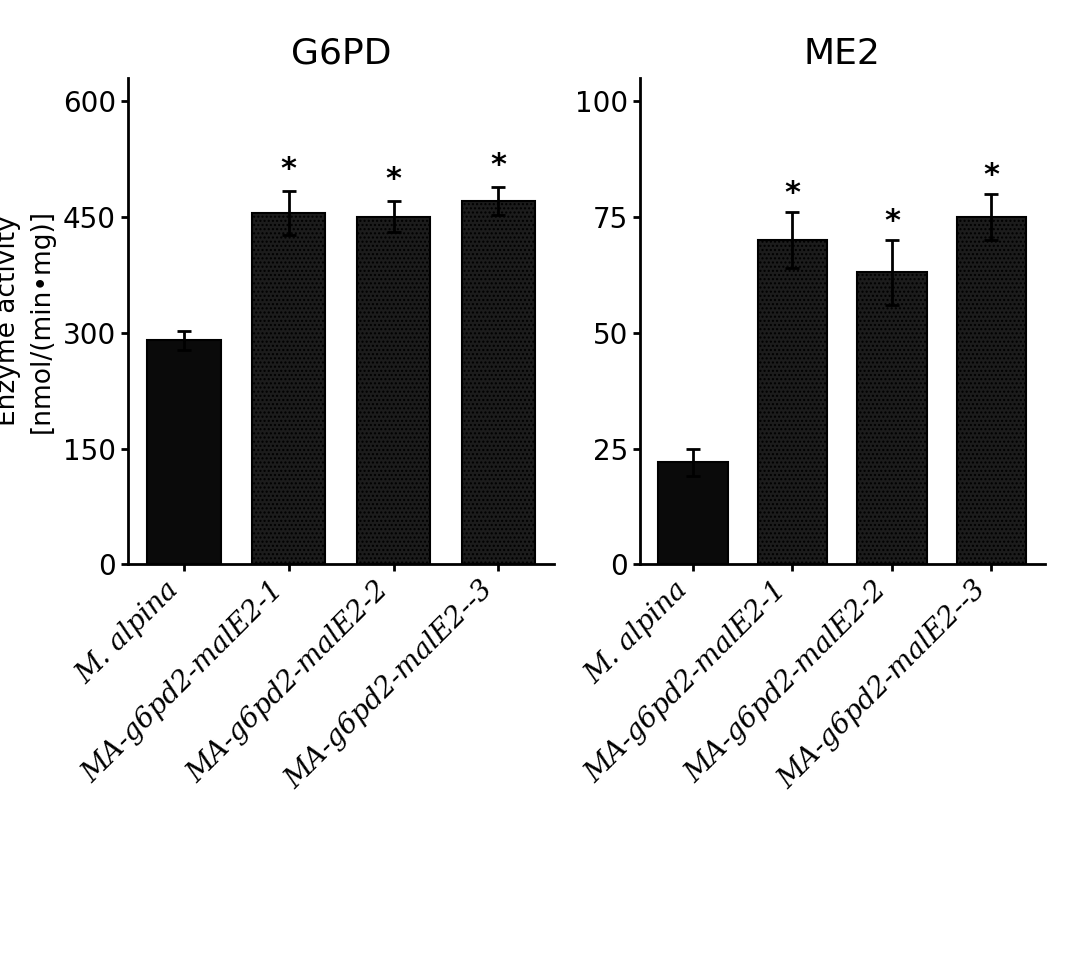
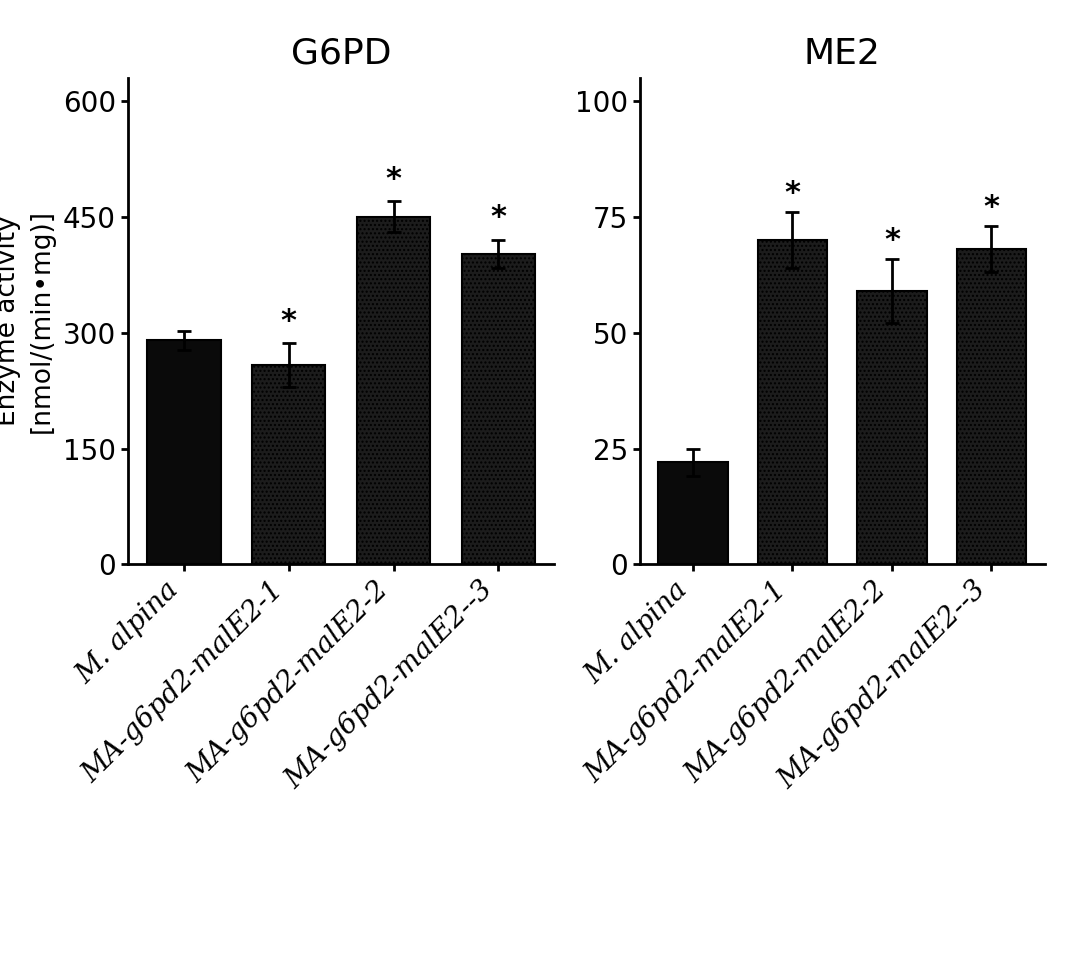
G6PD/MA-g6pd2-malE2-1: 455 -> 258
G6PD/MA-g6pd2-malE2--3: 470 -> 402
ME2/MA-g6pd2-malE2-2: 63 -> 59
ME2/MA-g6pd2-malE2--3: 75 -> 68
